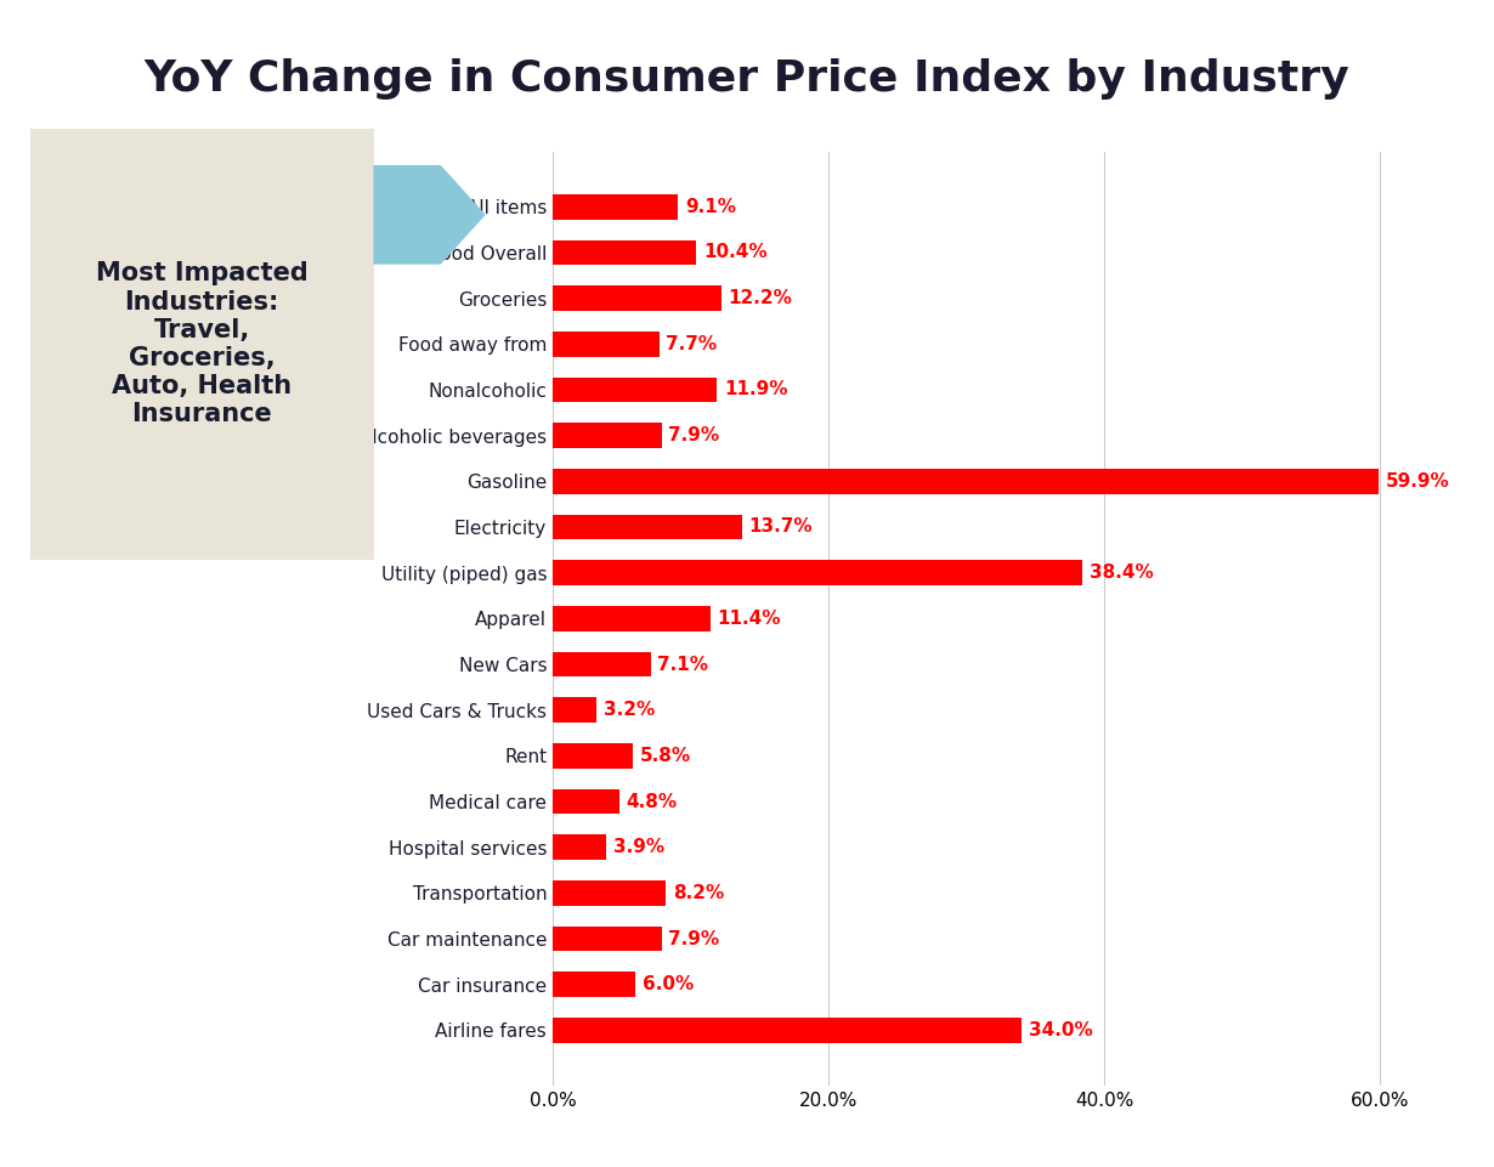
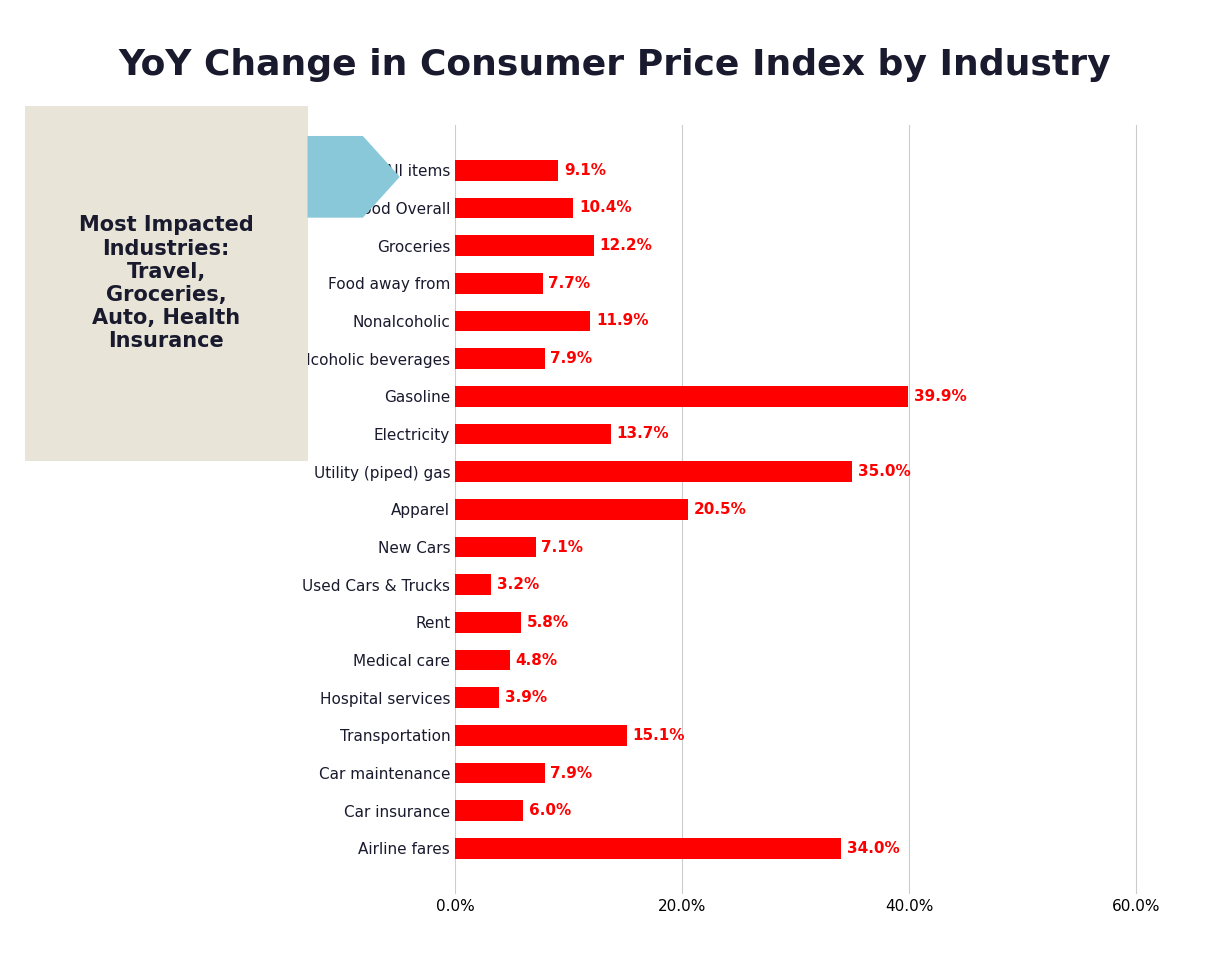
Gasoline: 59.9% -> 39.9%
Utility (piped) gas: 38.4% -> 35.0%
Apparel: 11.4% -> 20.5%
Transportation: 8.2% -> 15.1%
